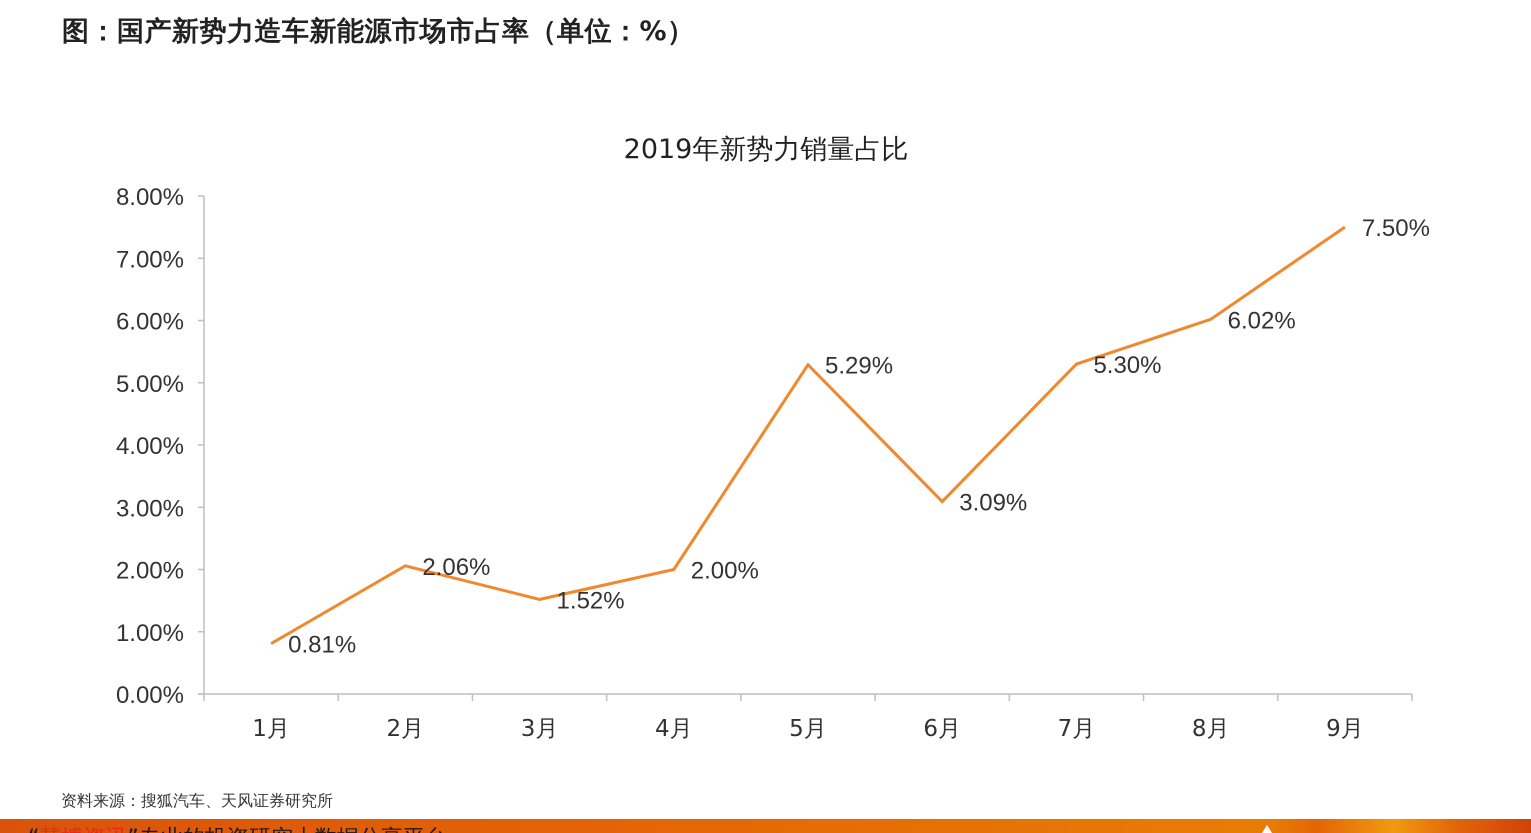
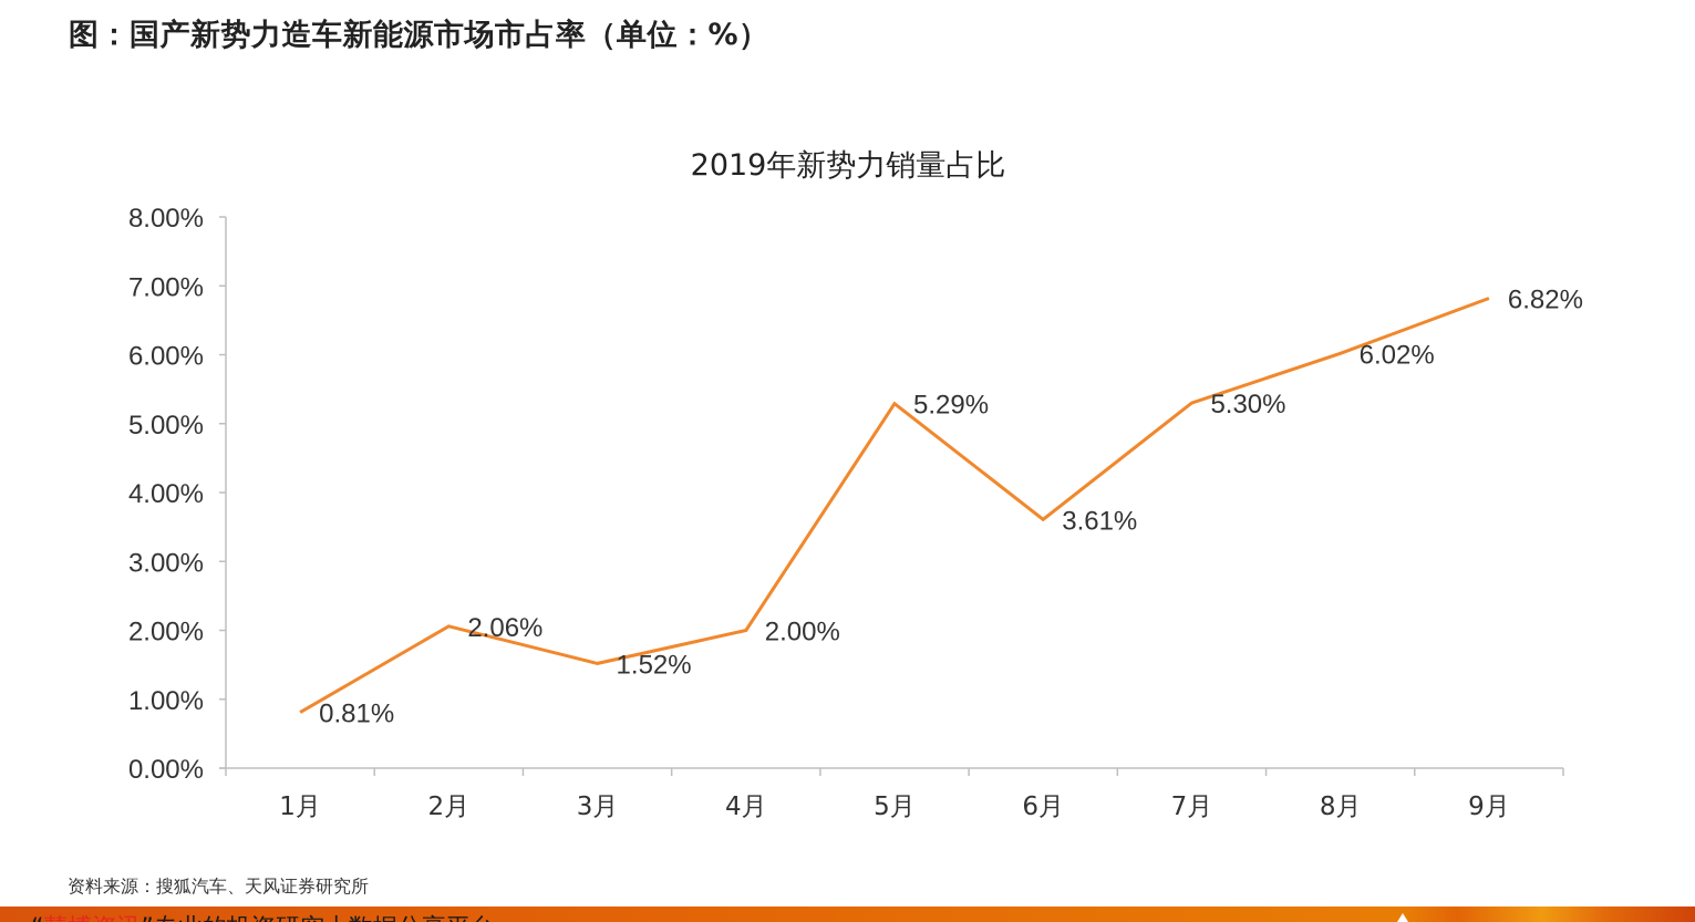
6月: 3.09% -> 3.61%
9月: 7.50% -> 6.82%
